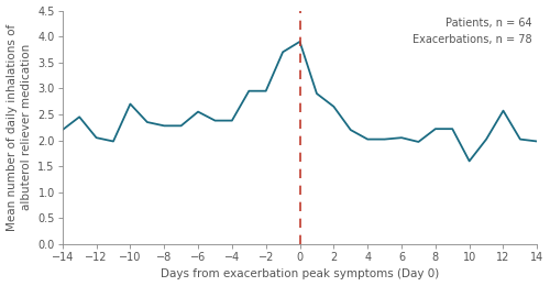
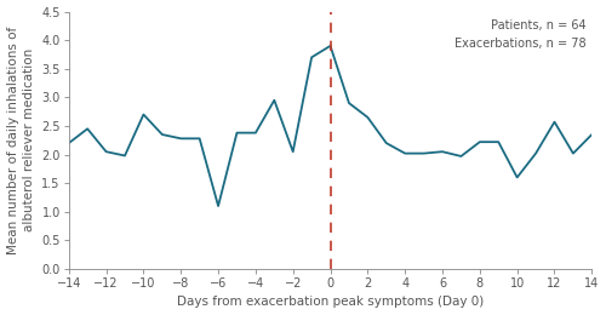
−6: 2.55 -> 1.10
−2: 2.95 -> 2.05
14: 1.98 -> 2.35
